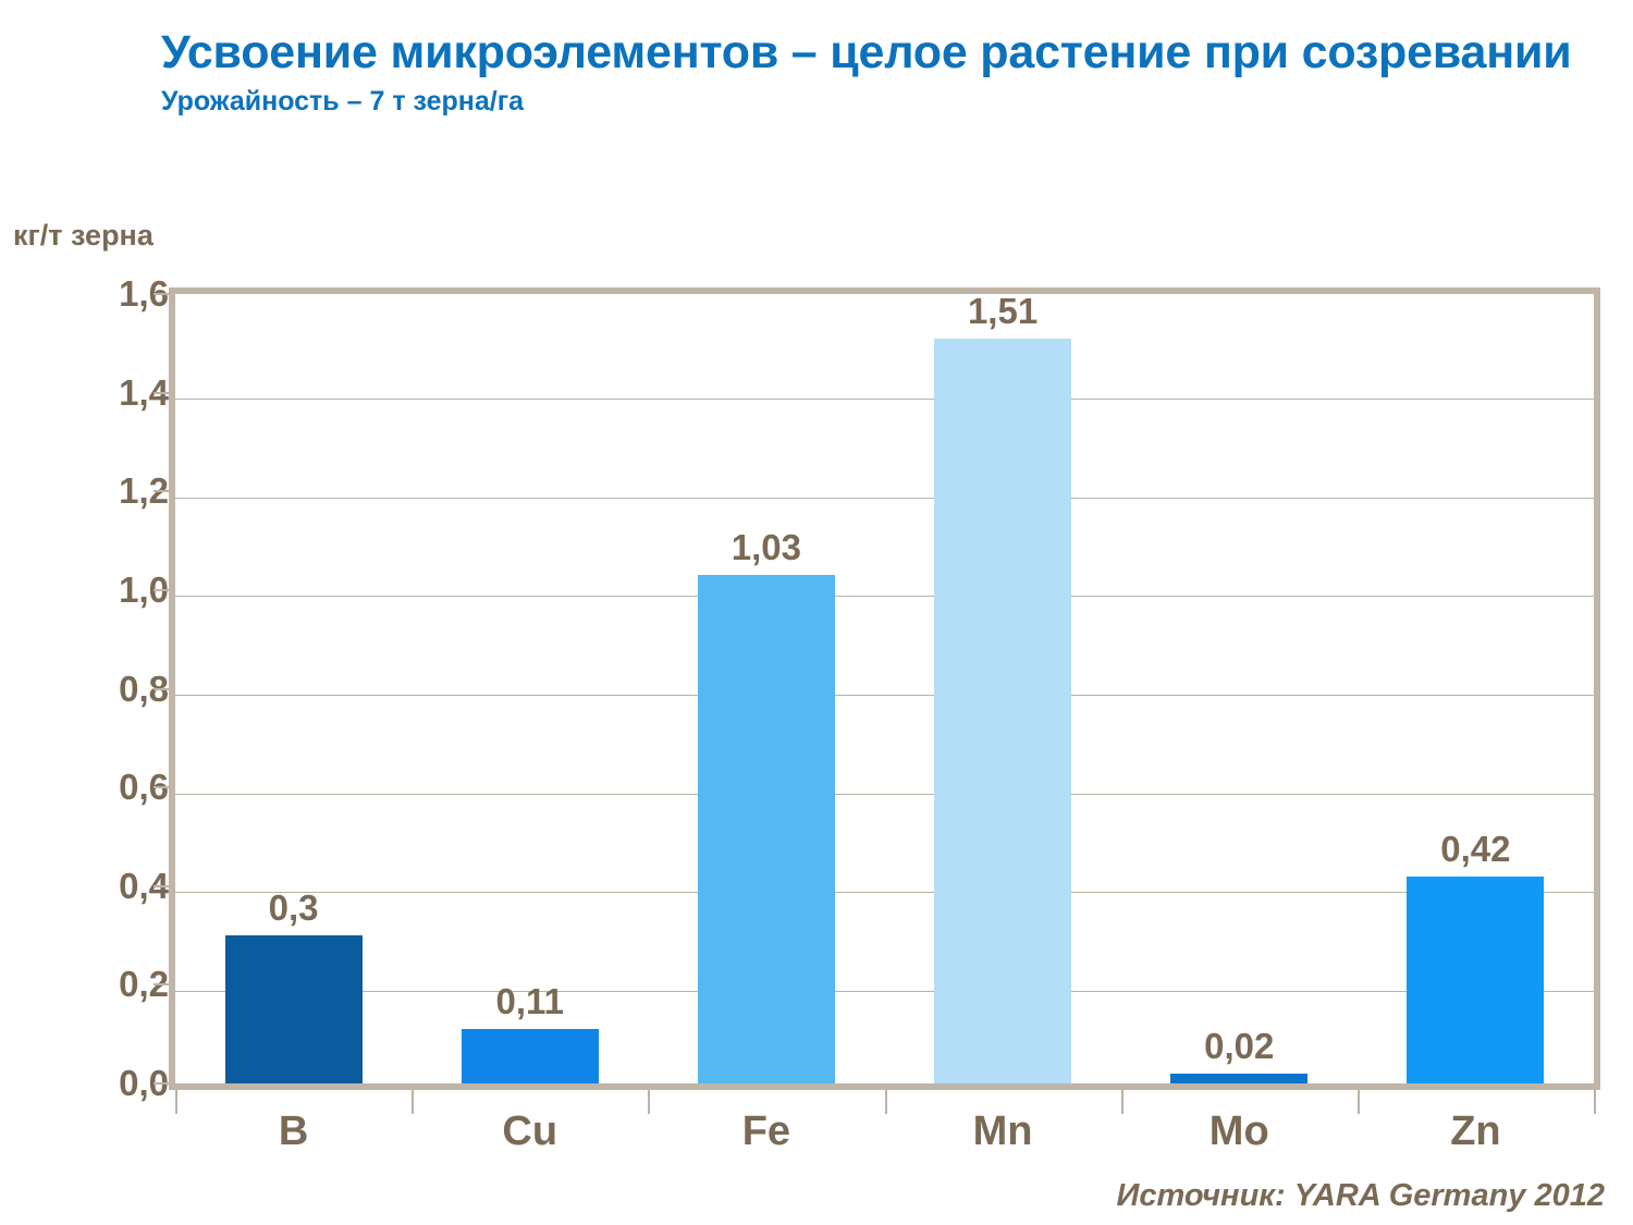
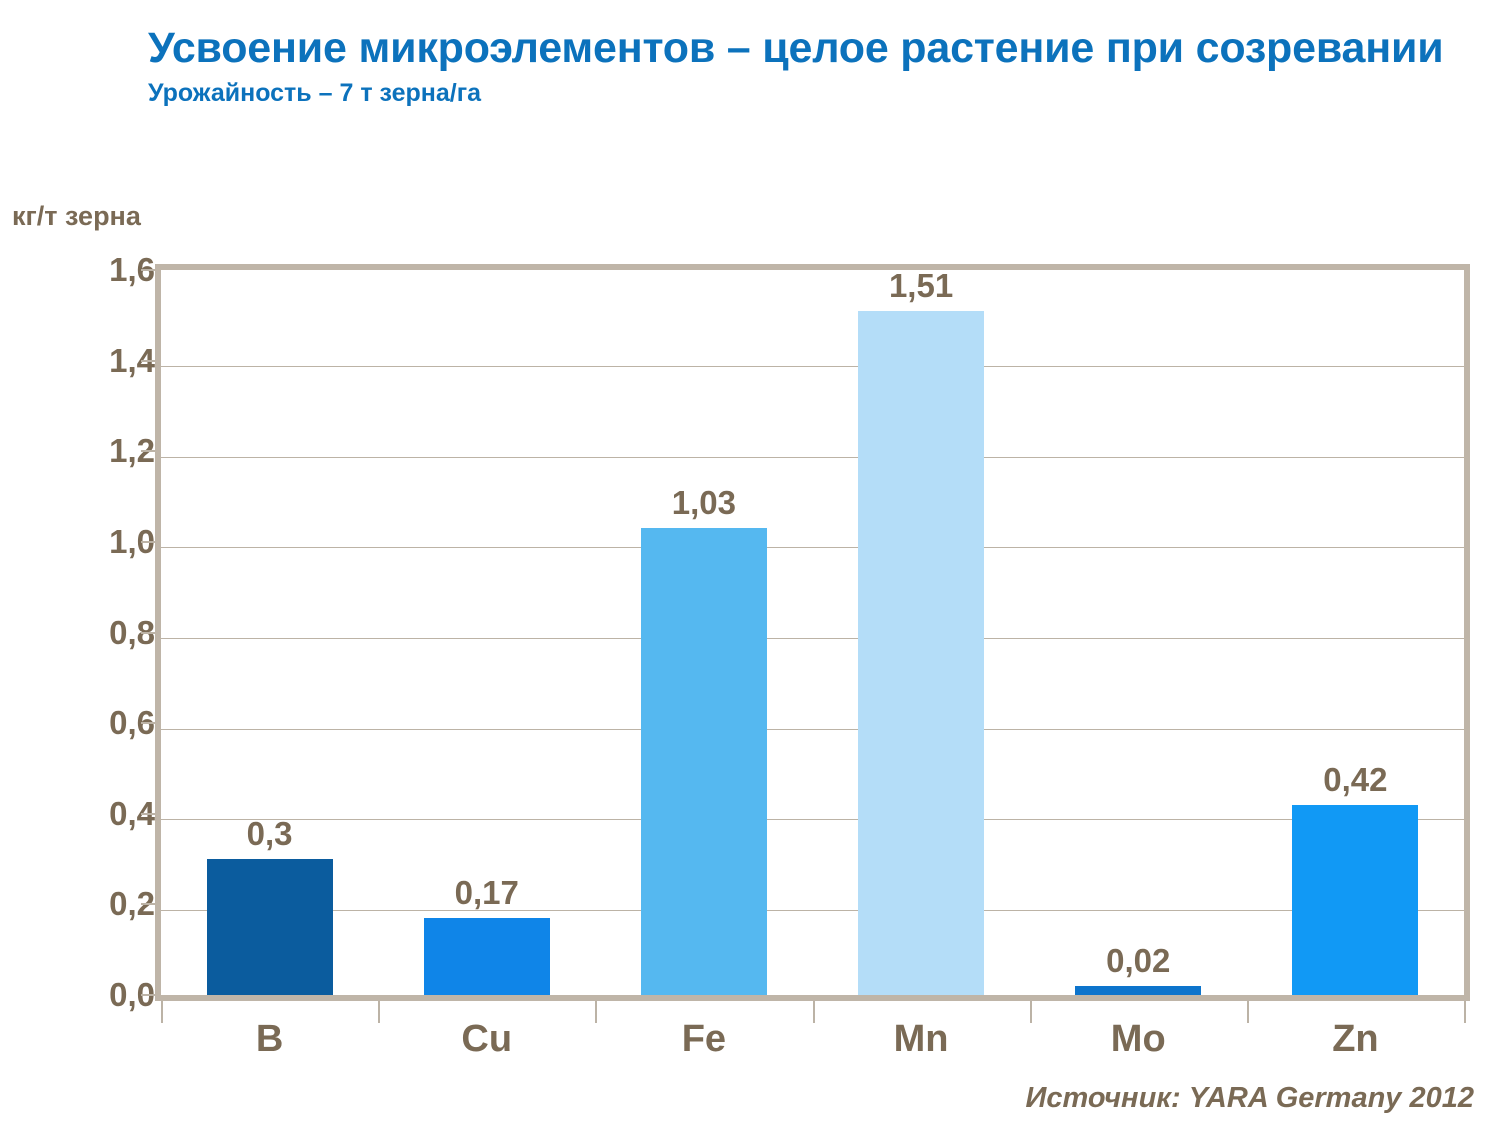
Cu: 0,11 -> 0,17
